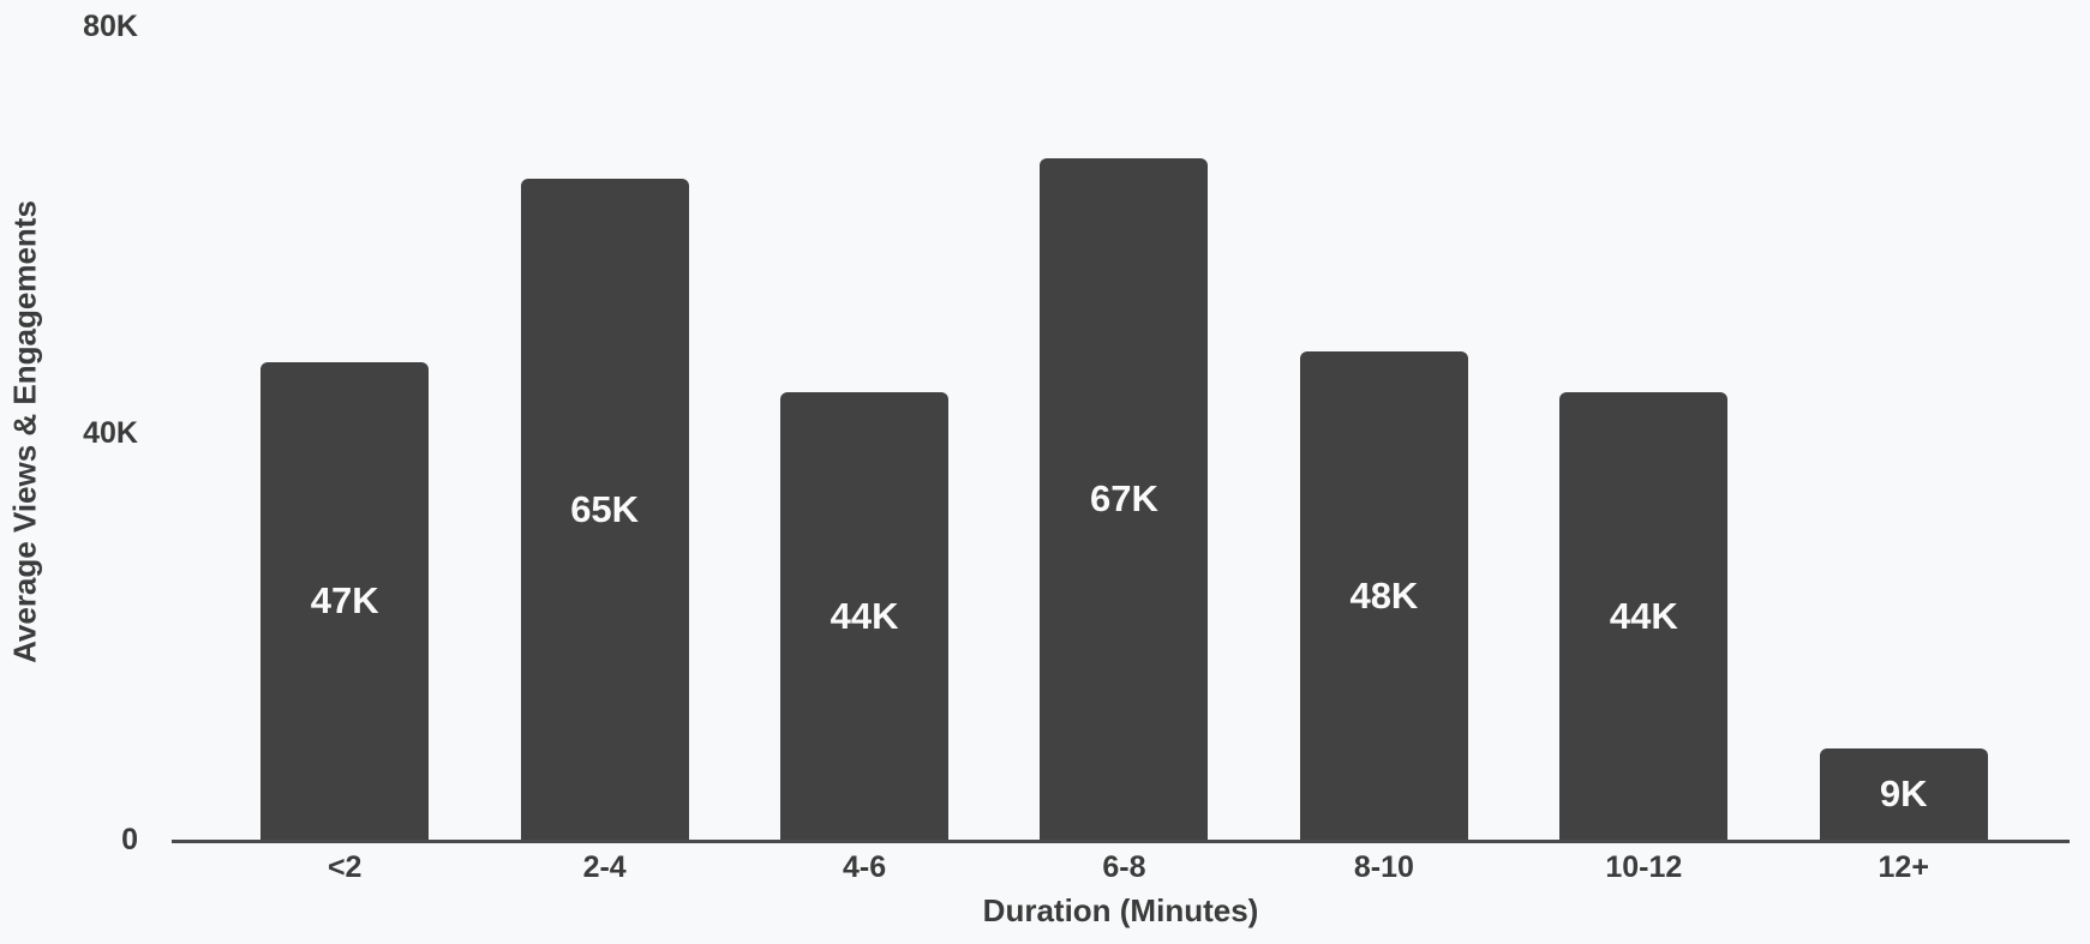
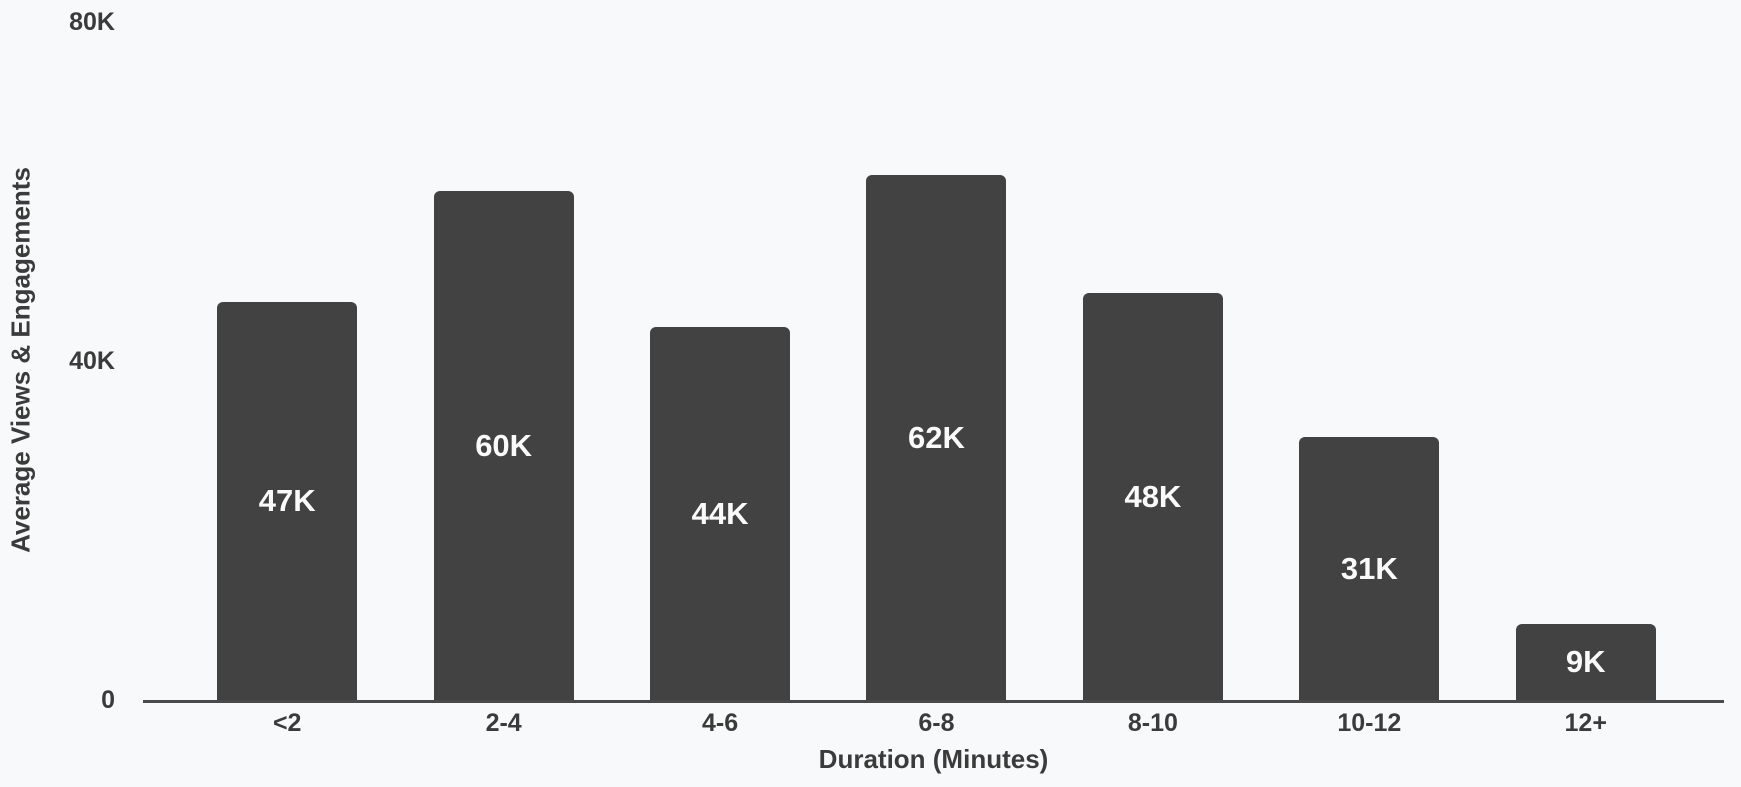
2-4: 65K -> 60K
6-8: 67K -> 62K
10-12: 44K -> 31K
